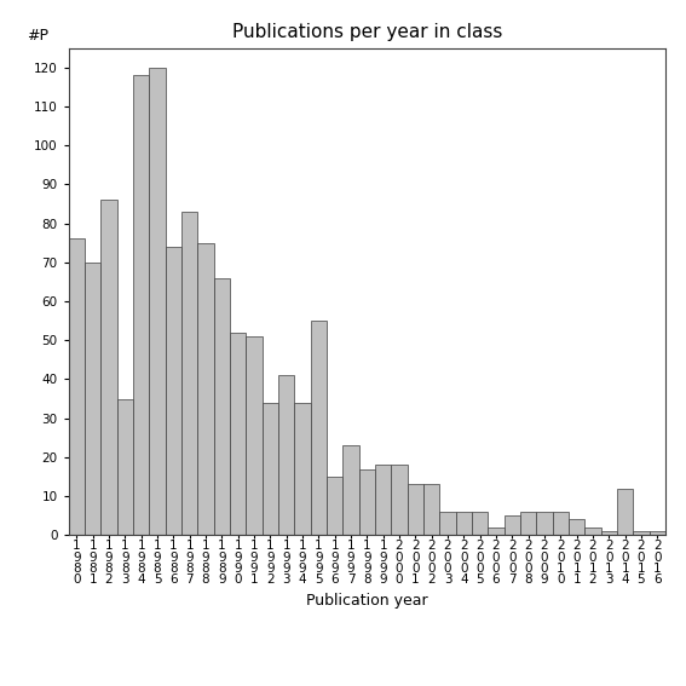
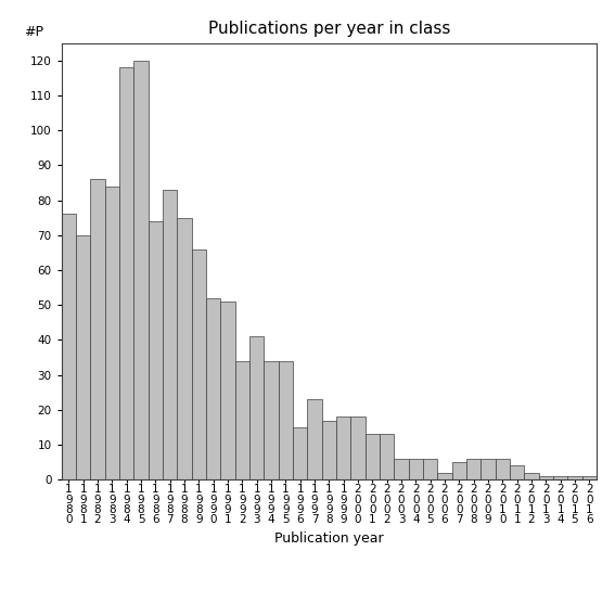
1 9 8 3: 35 -> 84
1 9 9 5: 55 -> 34
2 0 1 4: 12 -> 1
